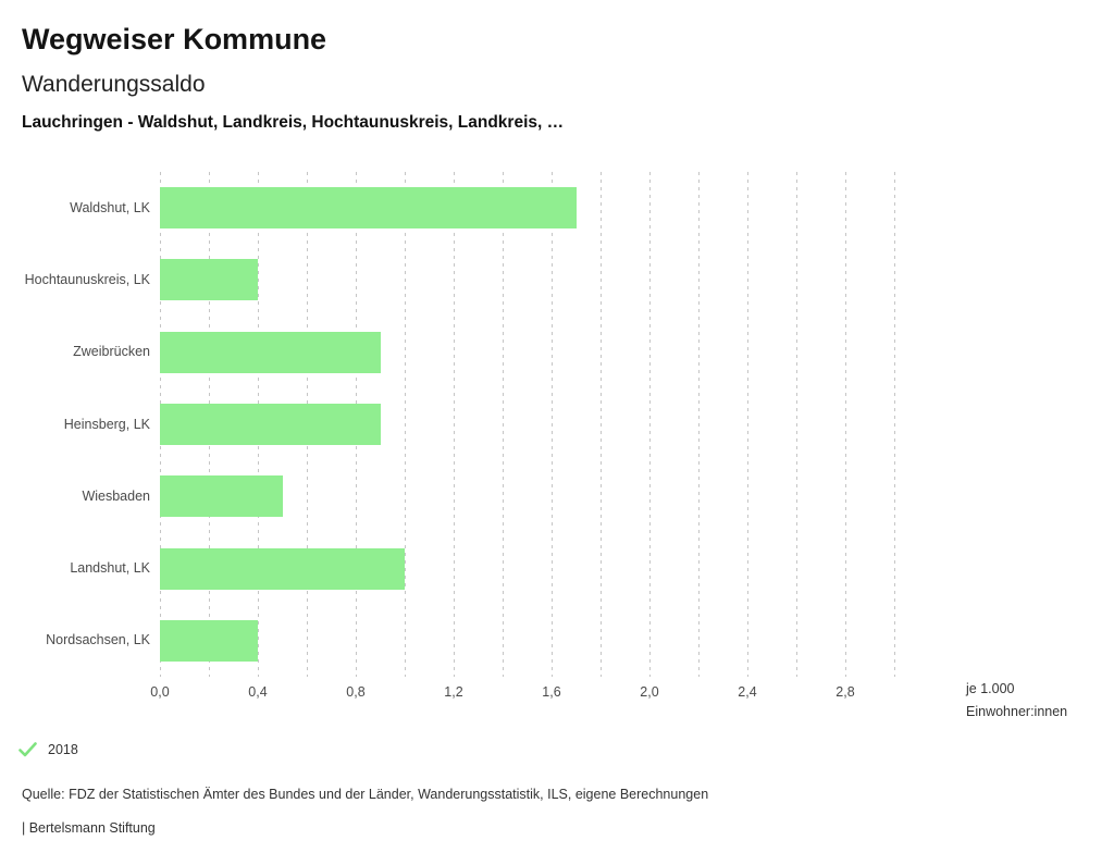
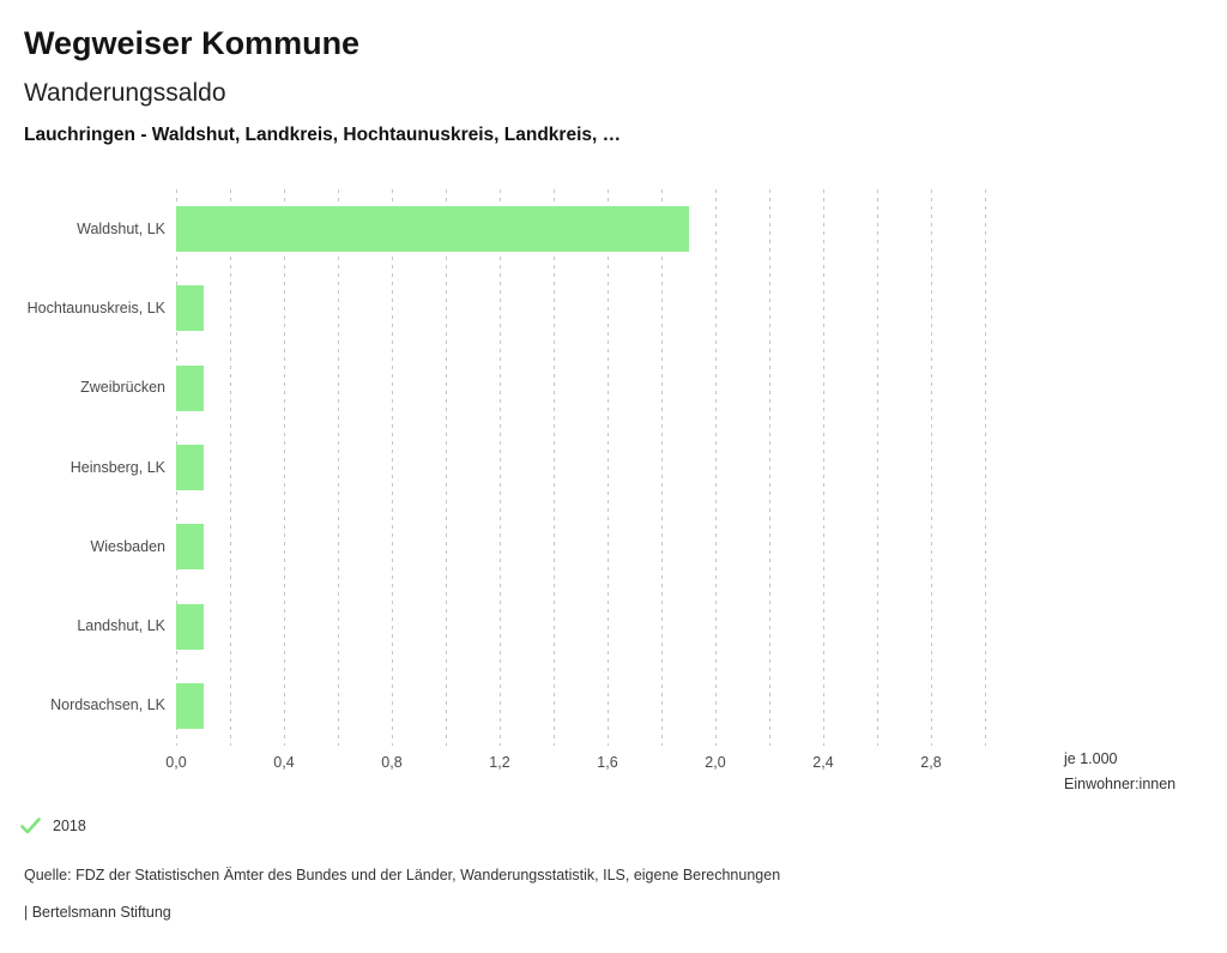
Waldshut, LK: 1,7 -> 1,9
Hochtaunuskreis, LK: 0,4 -> 0,1
Zweibrücken: 0,9 -> 0,1
Heinsberg, LK: 0,9 -> 0,1
Wiesbaden: 0,5 -> 0,1
Landshut, LK: 1,0 -> 0,1
Nordsachsen, LK: 0,4 -> 0,1
